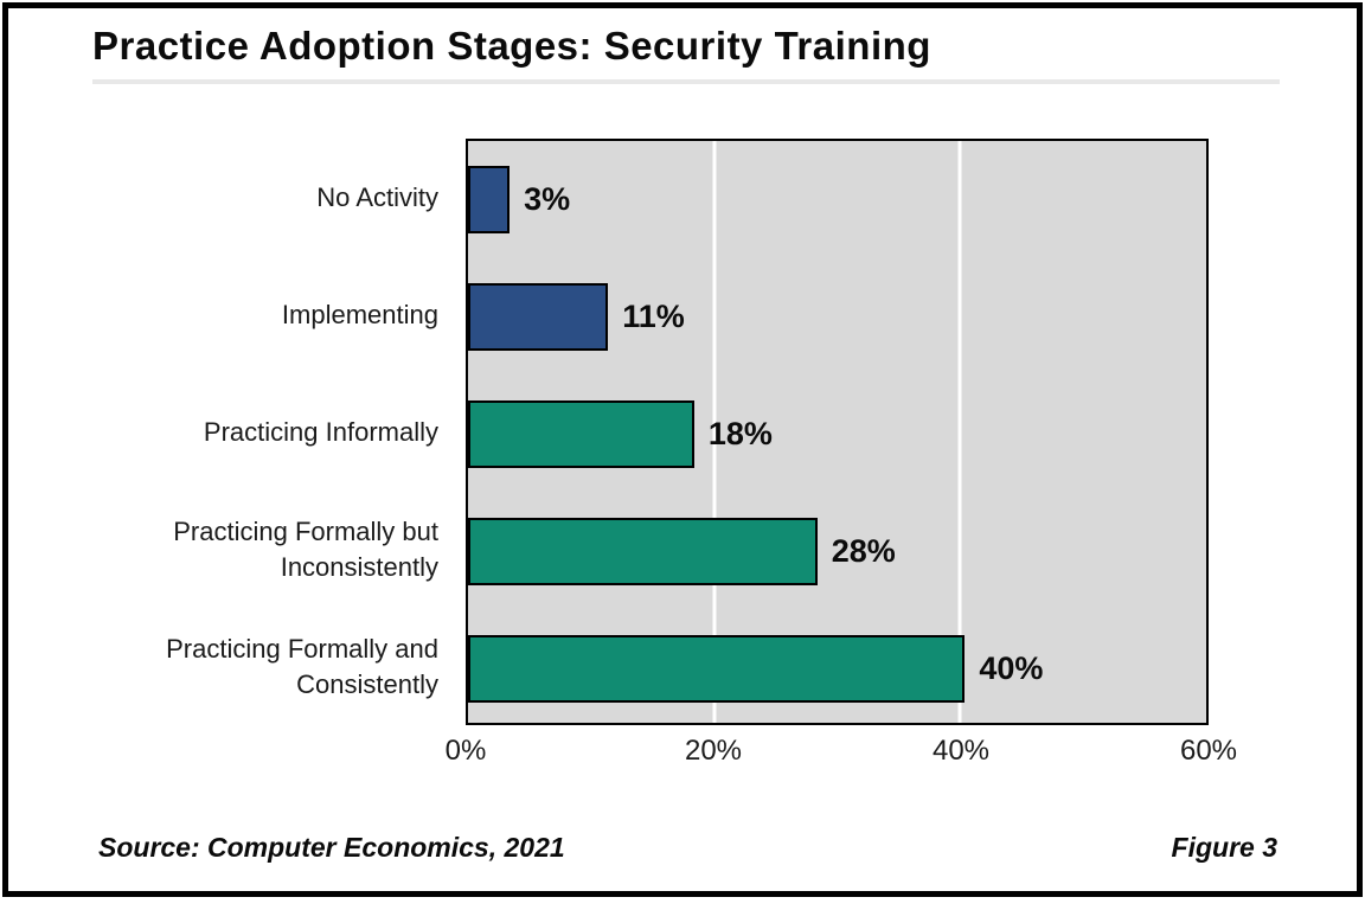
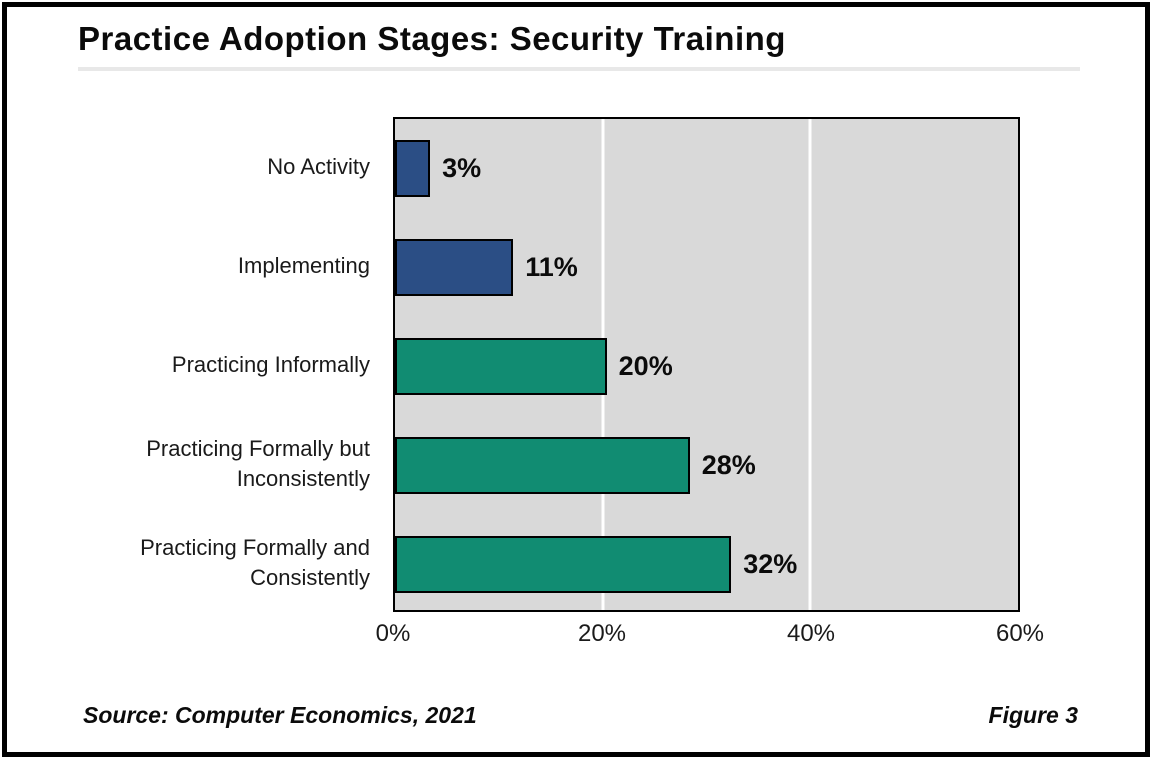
Practicing Informally: 18% -> 20%
Practicing Formally and Consistently: 40% -> 32%
